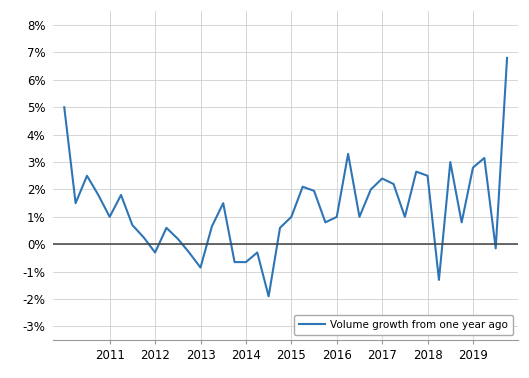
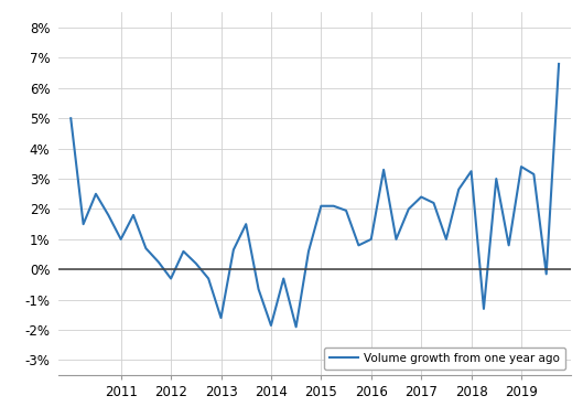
2013: -0.85% -> -1.60%
2014: -0.65% -> -1.85%
2015: 1.00% -> 2.10%
2018: 2.50% -> 3.25%
2019: 2.80% -> 3.40%
